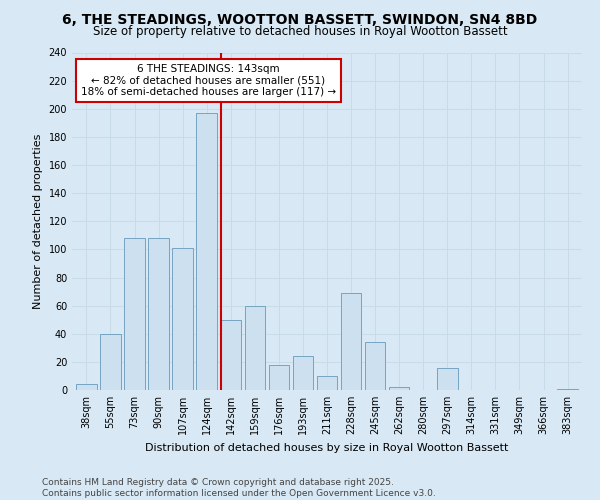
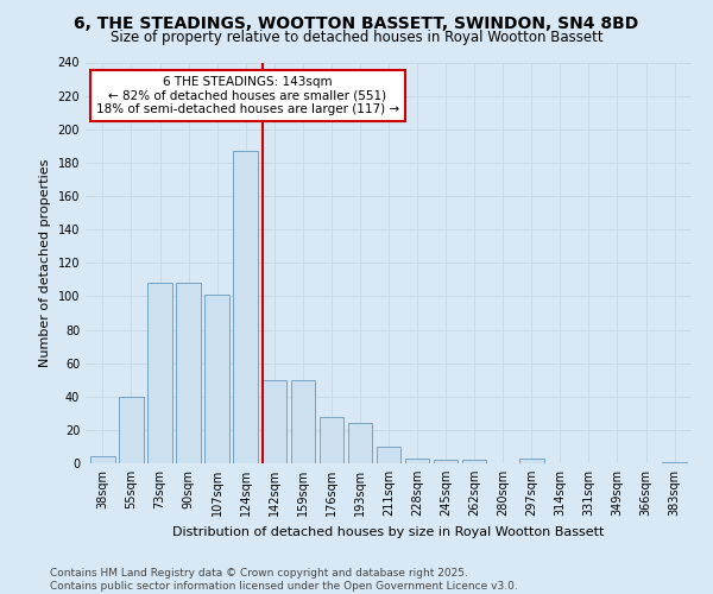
124sqm: 197 -> 187
159sqm: 60 -> 50
176sqm: 18 -> 28
228sqm: 69 -> 3
245sqm: 34 -> 2
297sqm: 16 -> 3
